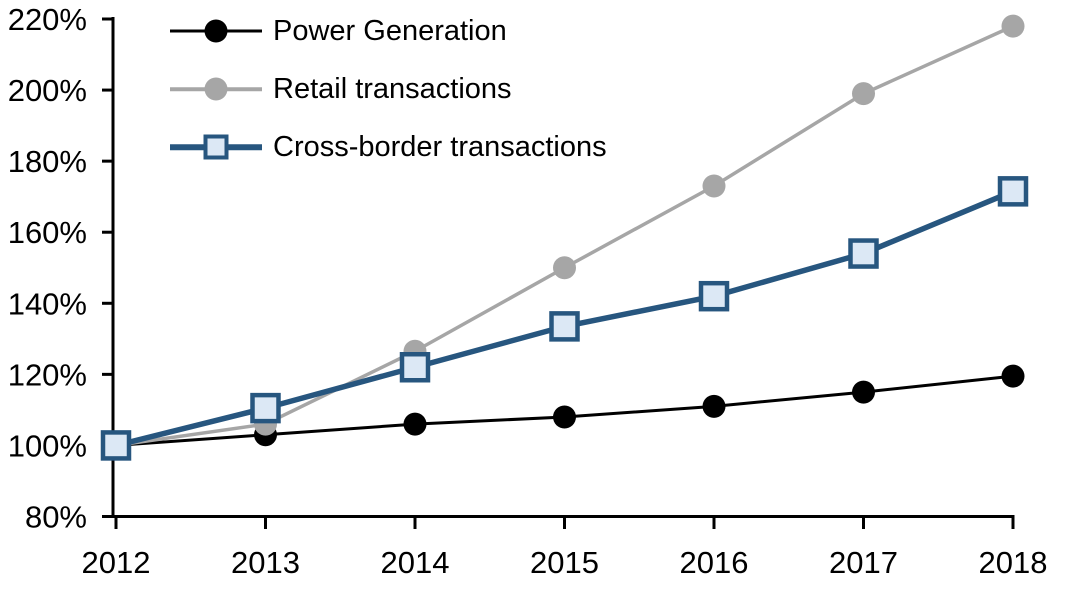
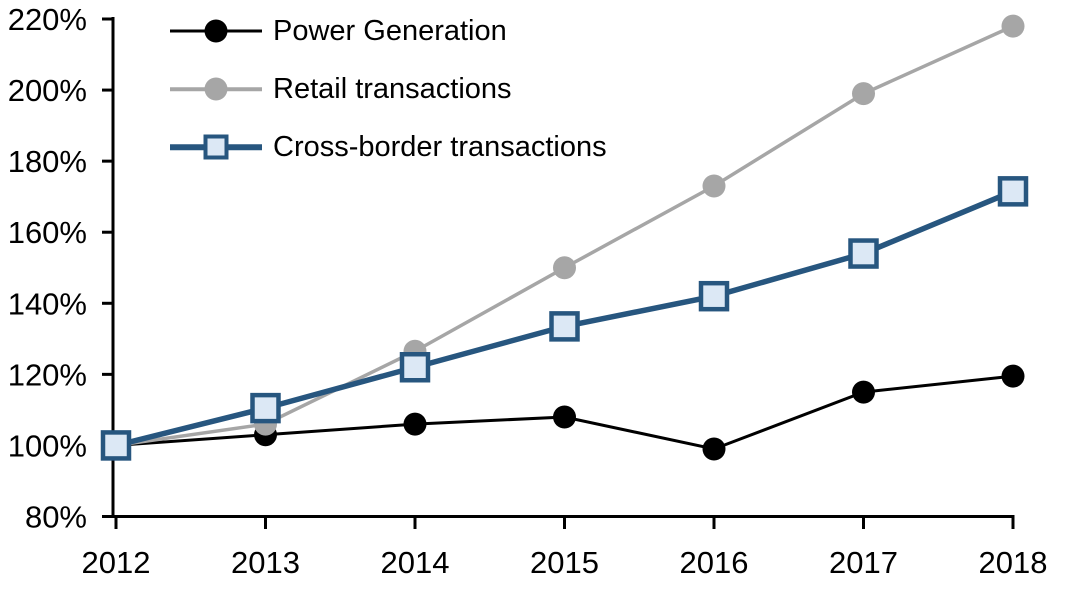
Power Generation/2016: 111% -> 99%
